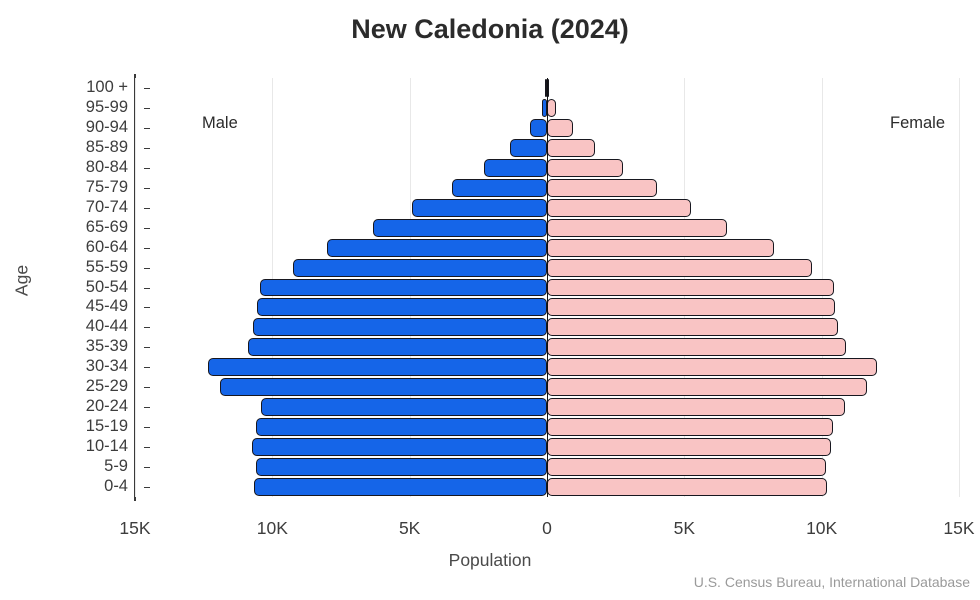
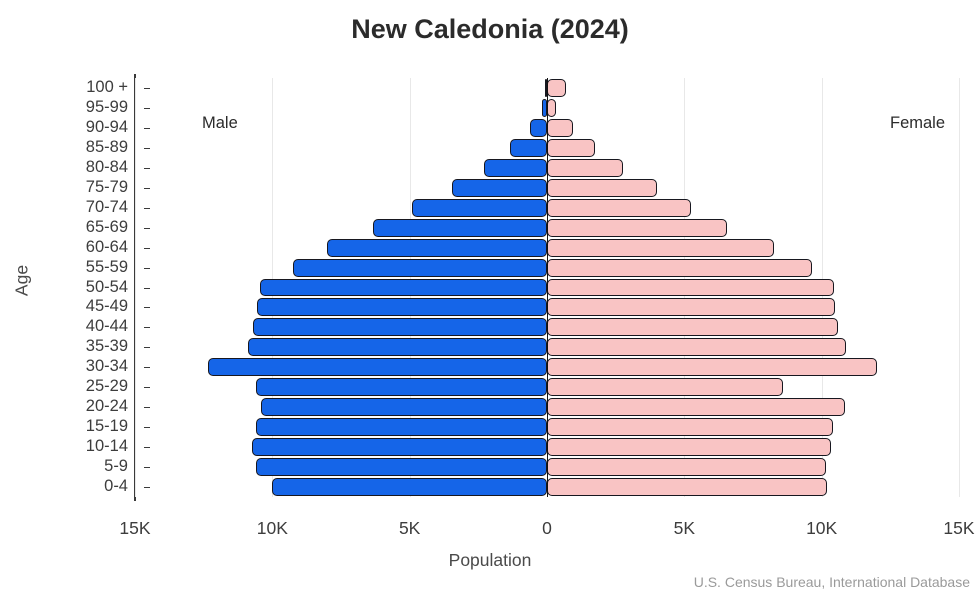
Male/0-4: 10.6K -> 10.0K
Male/25-29: 11.9K -> 10.6K
Female/25-29: 11.6K -> 8.6K
Female/100 +: 0.1K -> 0.7K
